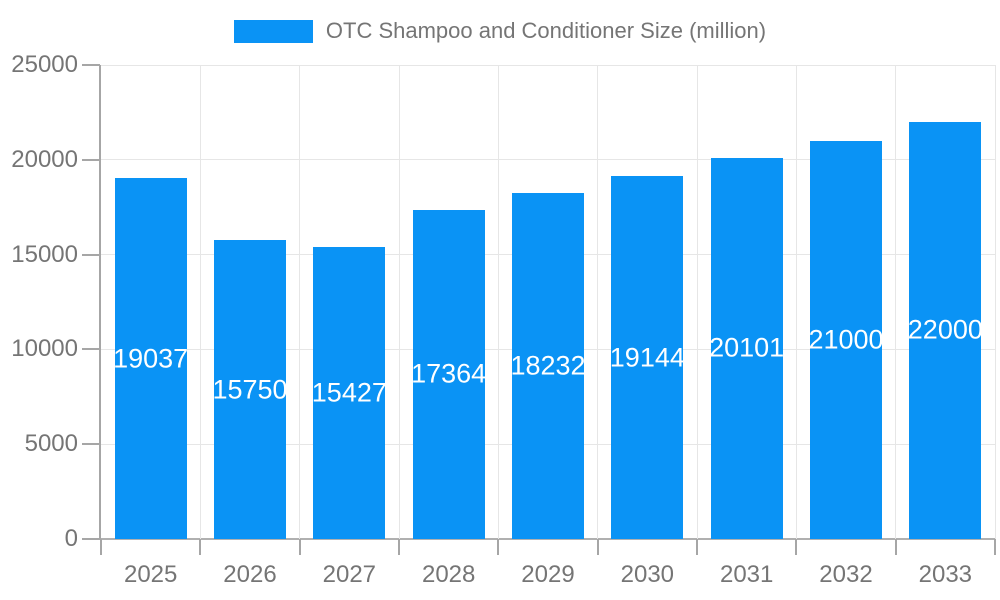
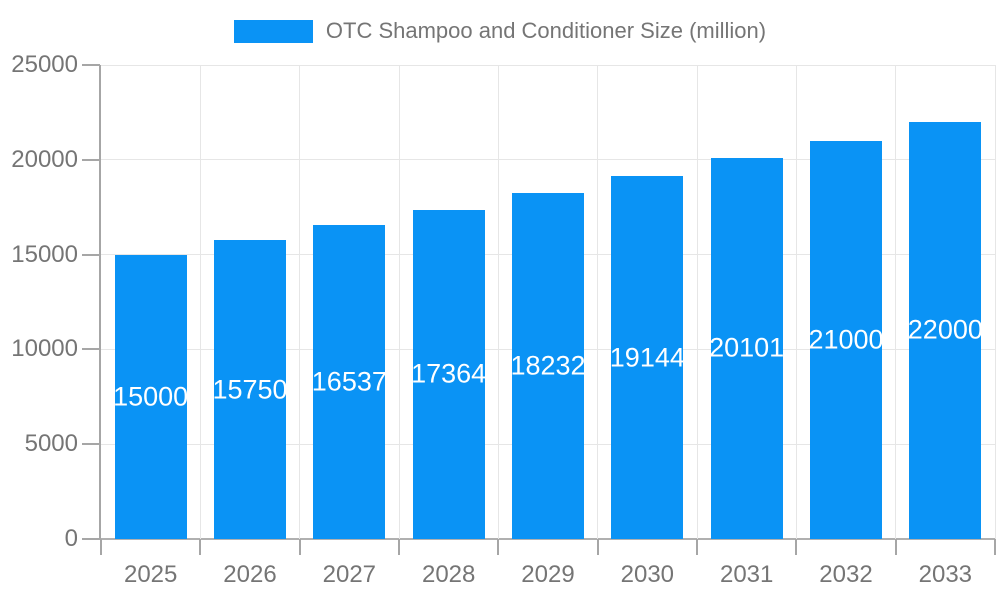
2025: 19037 -> 15000
2027: 15427 -> 16537
